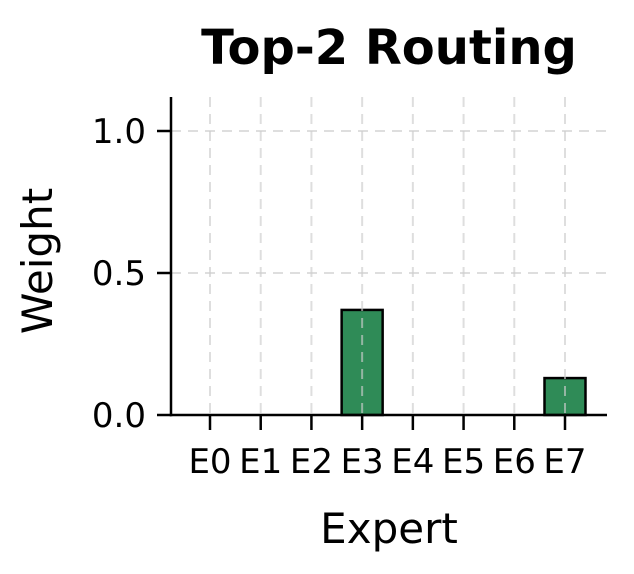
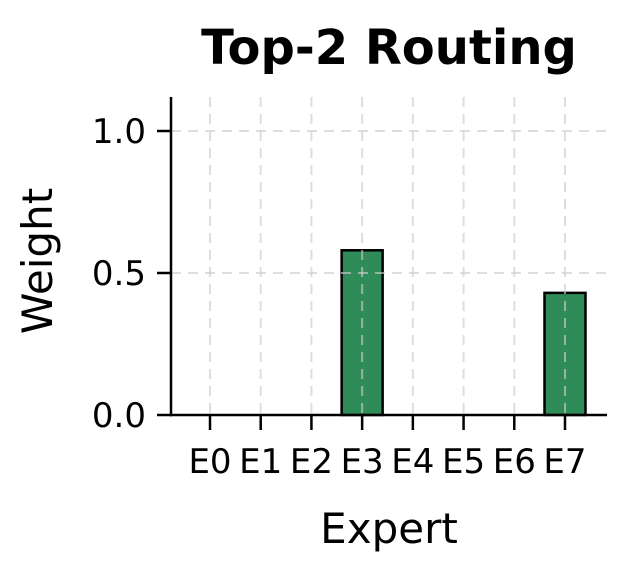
E3: 0.37 -> 0.58
E7: 0.13 -> 0.43
